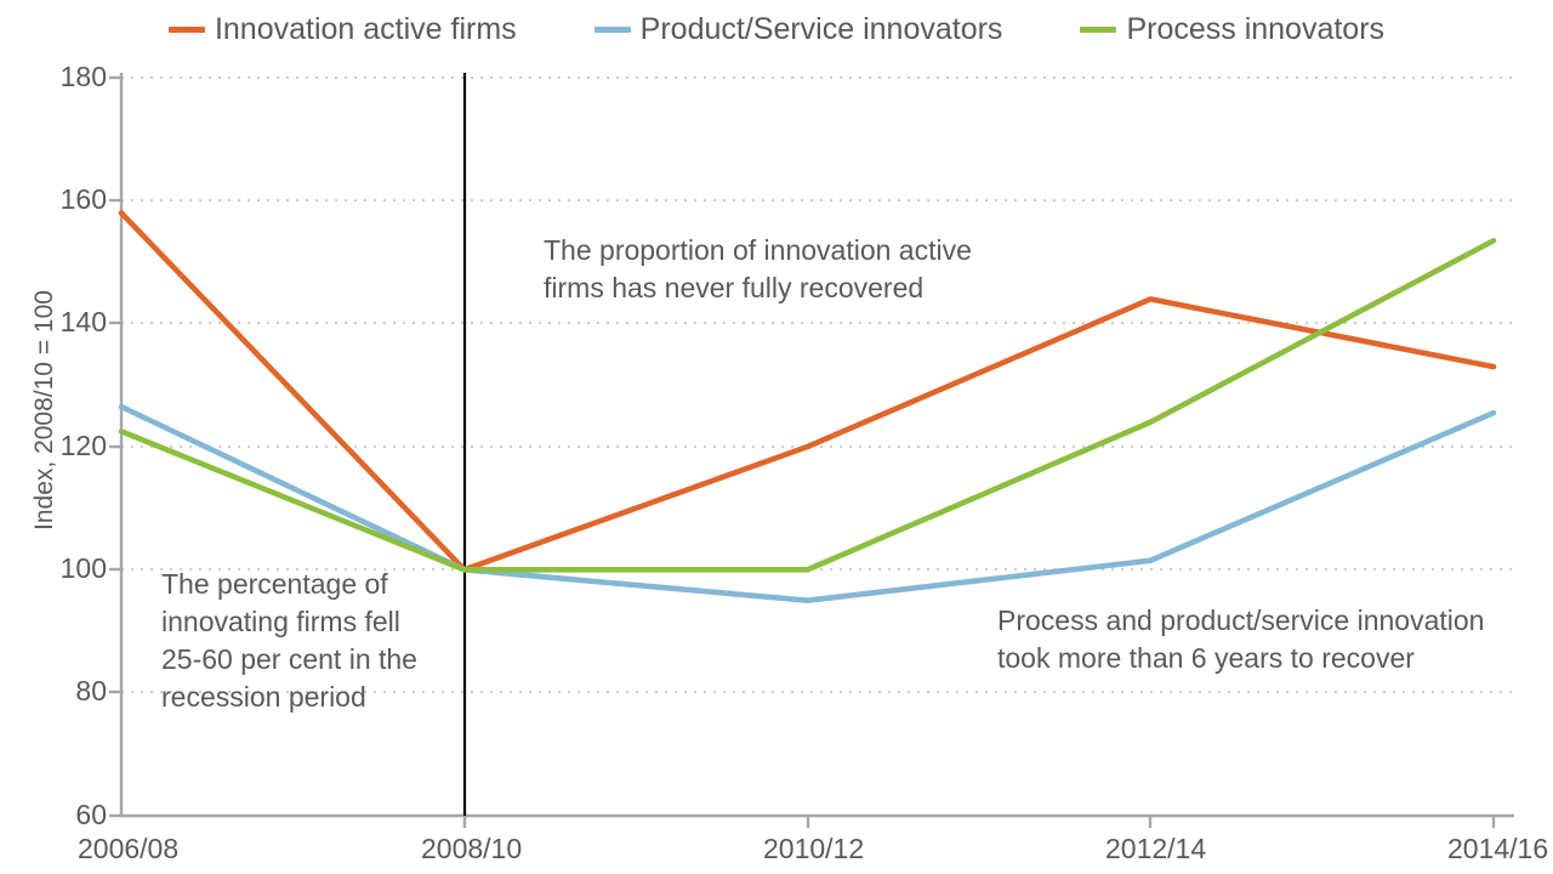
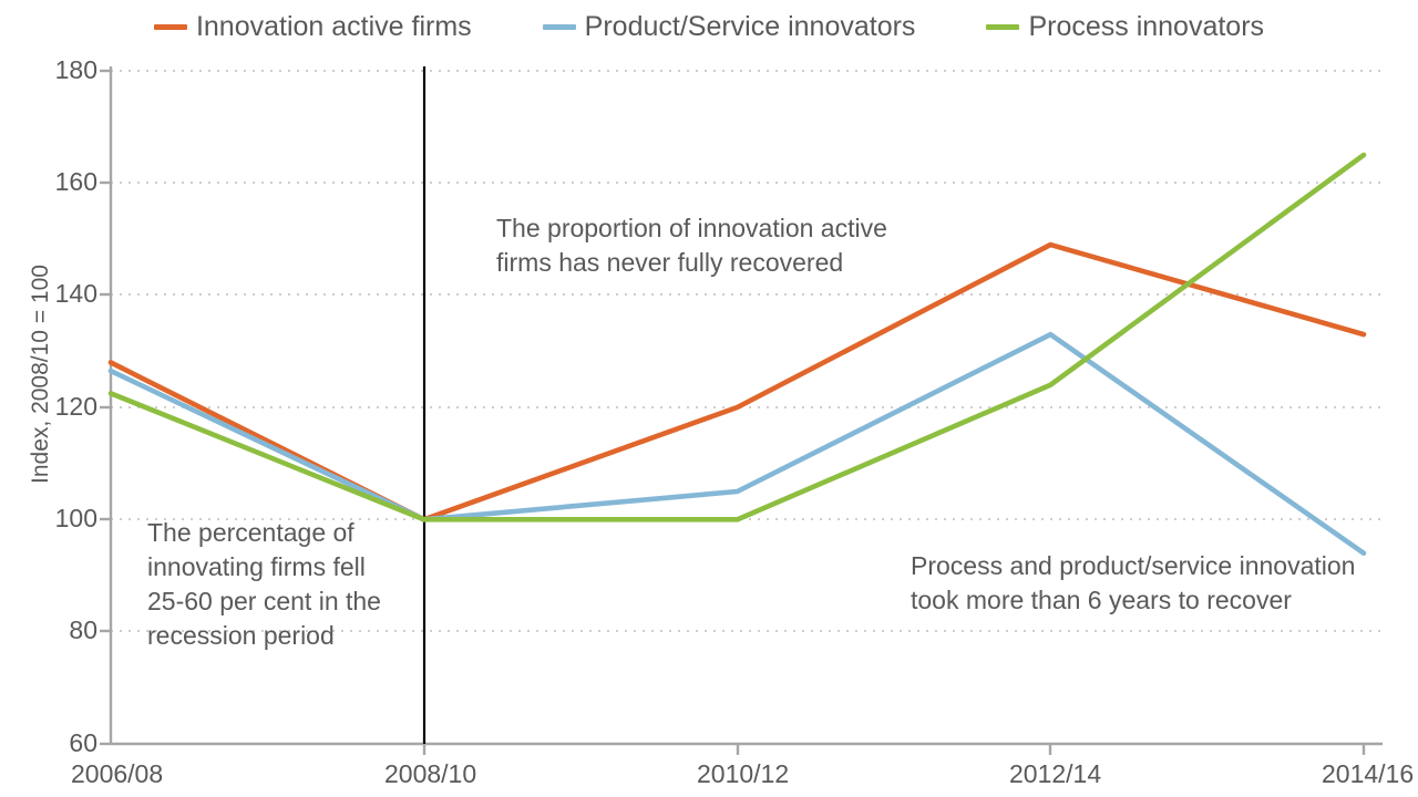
Innovation active firms/2006/08: 158 -> 128
Product/Service innovators/2010/12: 95 -> 105
Innovation active firms/2012/14: 144 -> 149
Product/Service innovators/2012/14: 102 -> 133
Product/Service innovators/2014/16: 126 -> 94
Process innovators/2014/16: 154 -> 165
